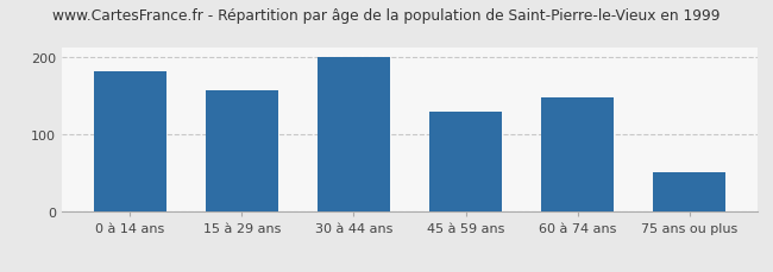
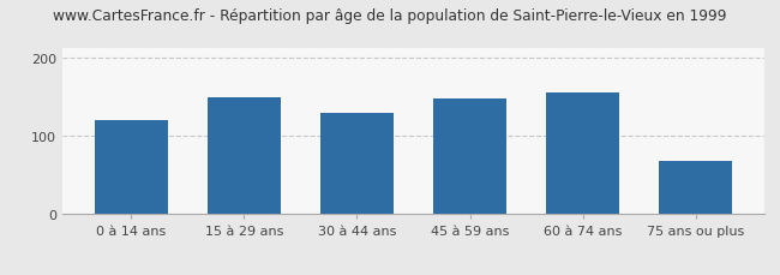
0 à 14 ans: 182 -> 120
15 à 29 ans: 158 -> 150
30 à 44 ans: 200 -> 130
45 à 59 ans: 130 -> 148
60 à 74 ans: 148 -> 156
75 ans ou plus: 52 -> 68
